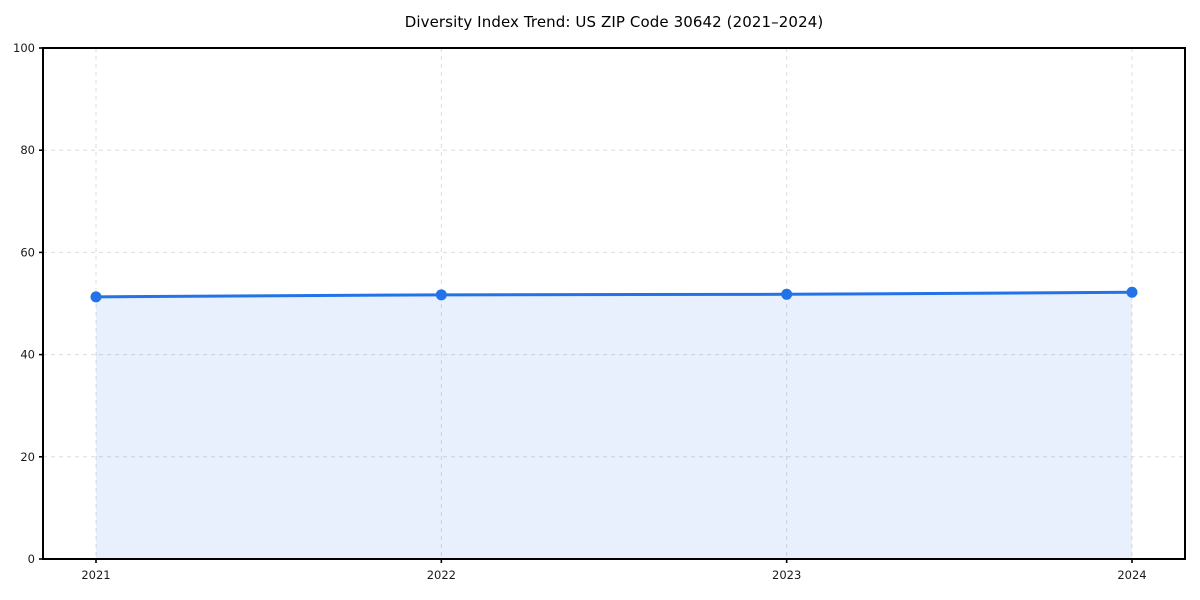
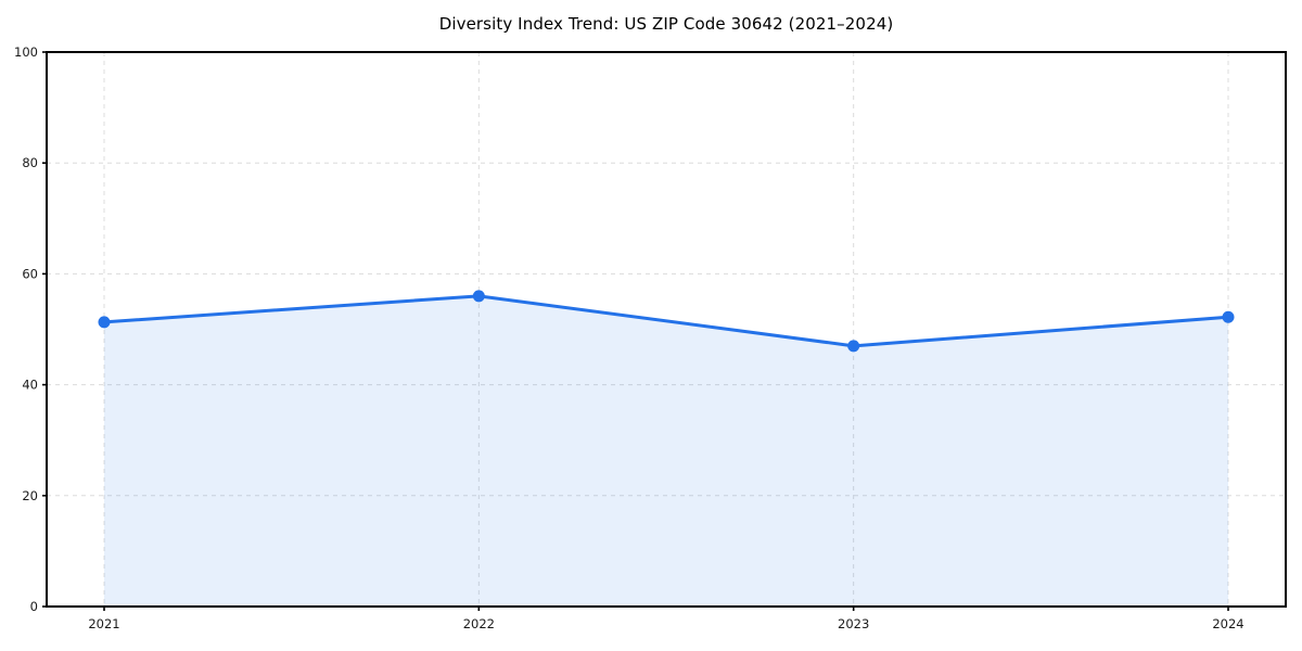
2022: 52 -> 56
2023: 52 -> 47
